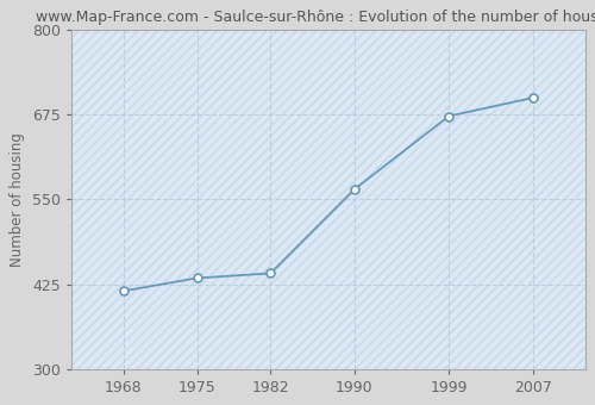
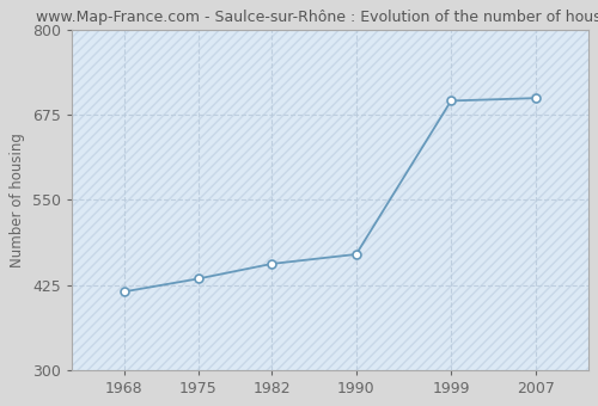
1982: 441 -> 456
1990: 565 -> 470
1999: 673 -> 696
